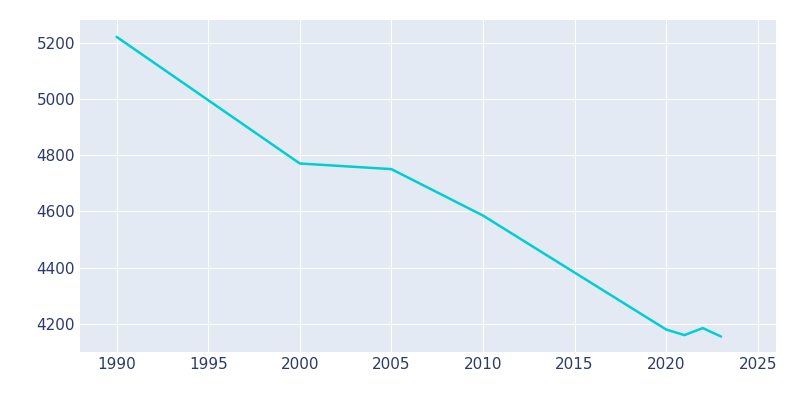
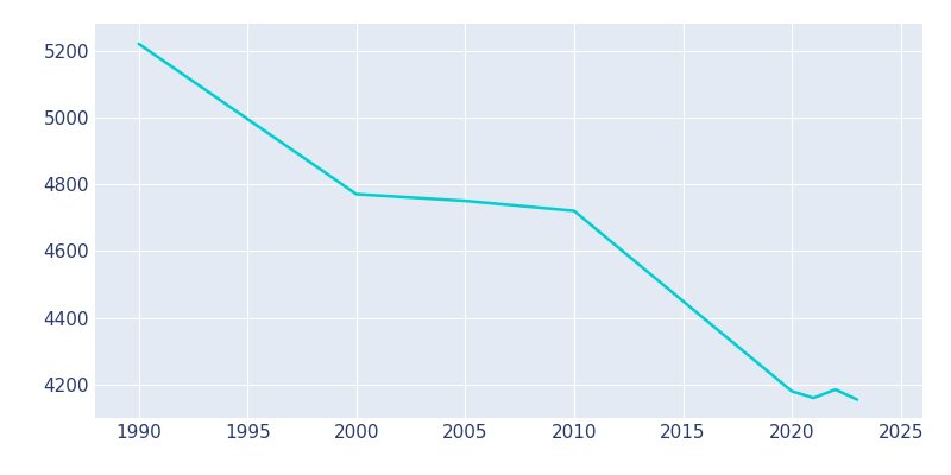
2010: 4585 -> 4720
